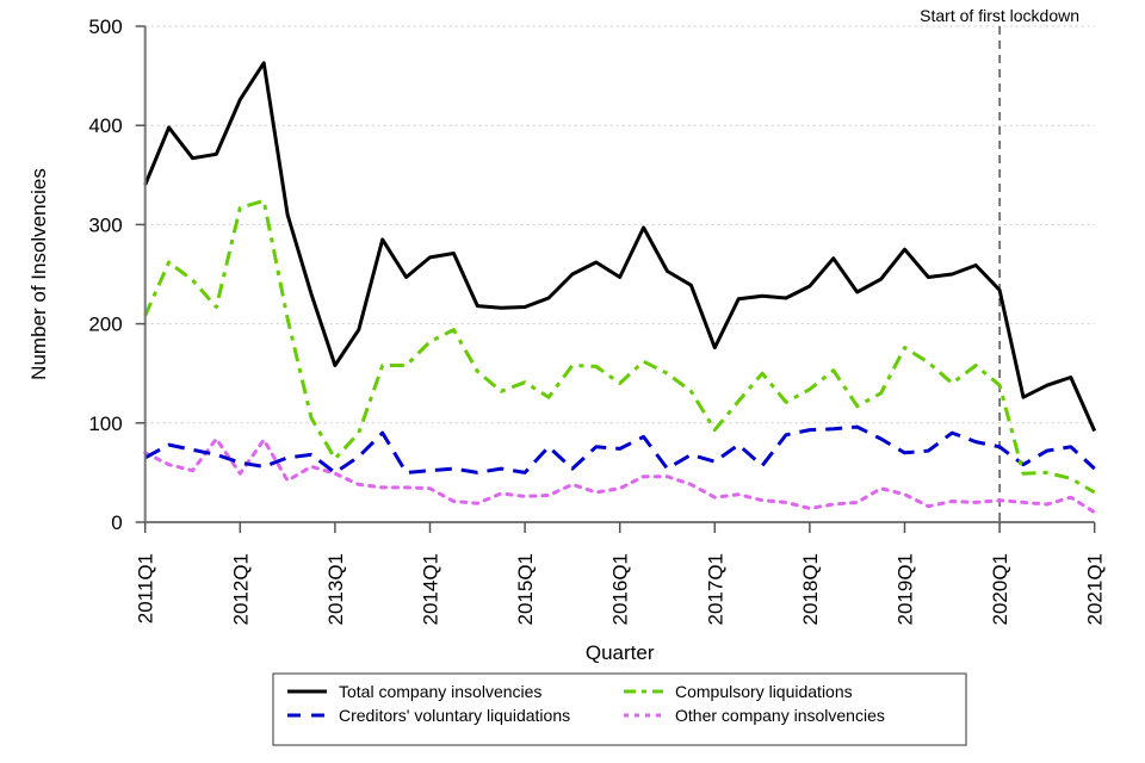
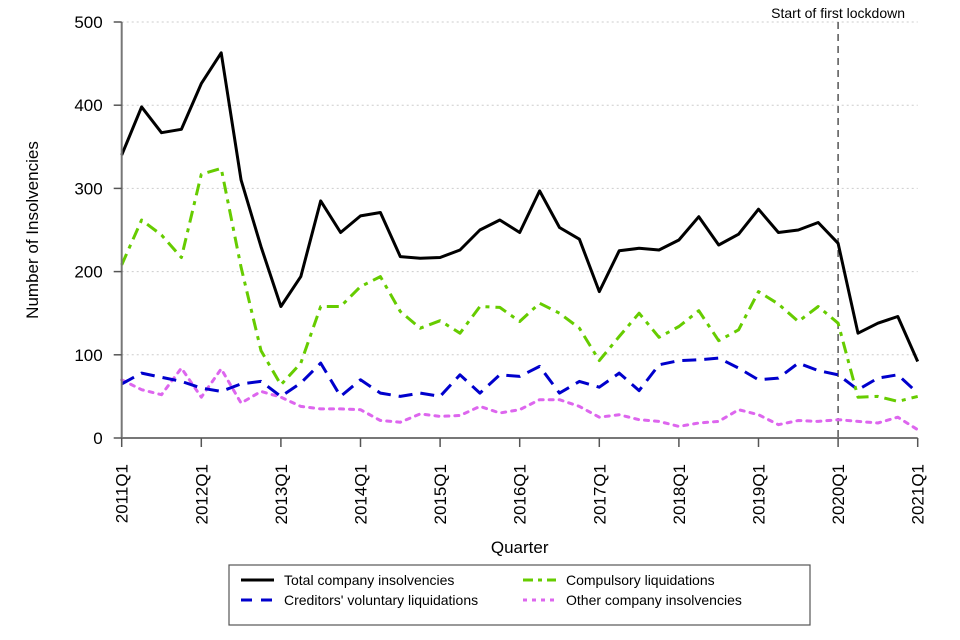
Creditors' voluntary liquidations/2014Q1: 50 -> 70
Compulsory liquidations/2021Q1: 30 -> 50
